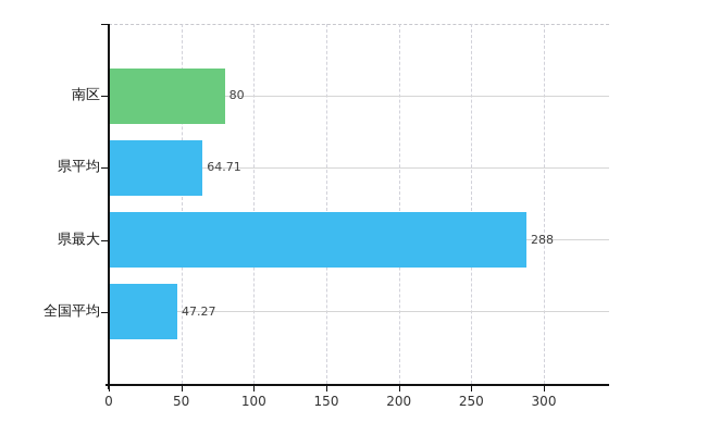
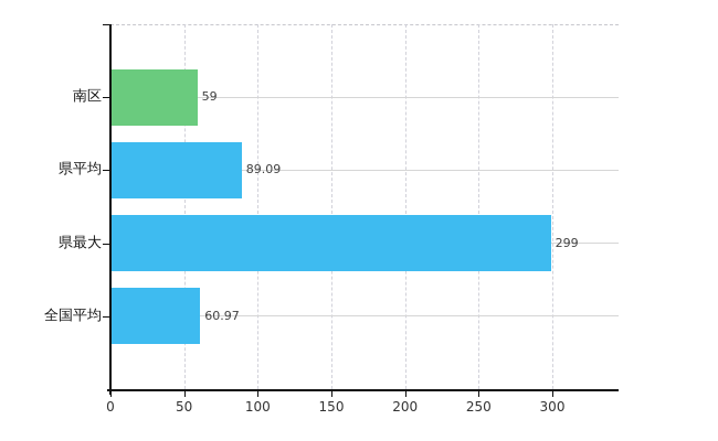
南区: 80 -> 59
県平均: 64.71 -> 89.09
県最大: 288 -> 299
全国平均: 47.27 -> 60.97
